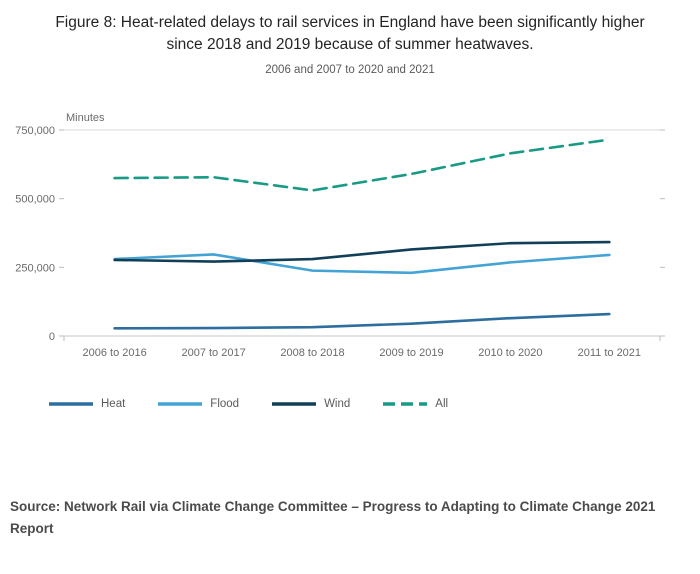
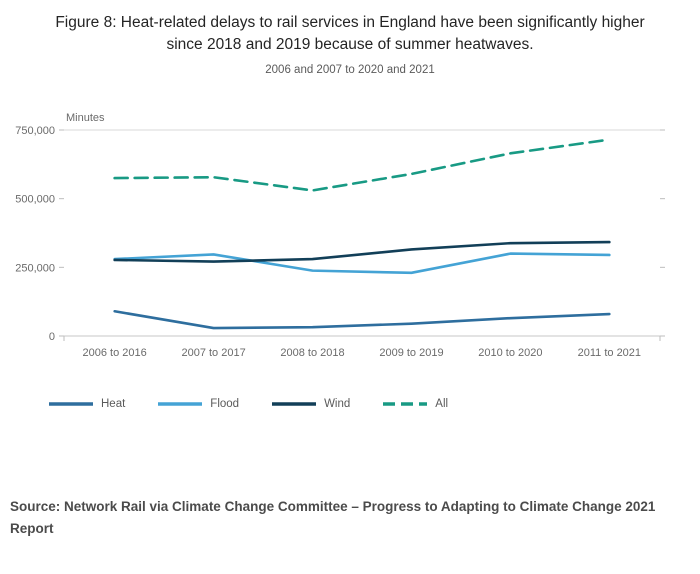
Heat/2006 to 2016: 30000 -> 90000
Flood/2010 to 2020: 270000 -> 300000
